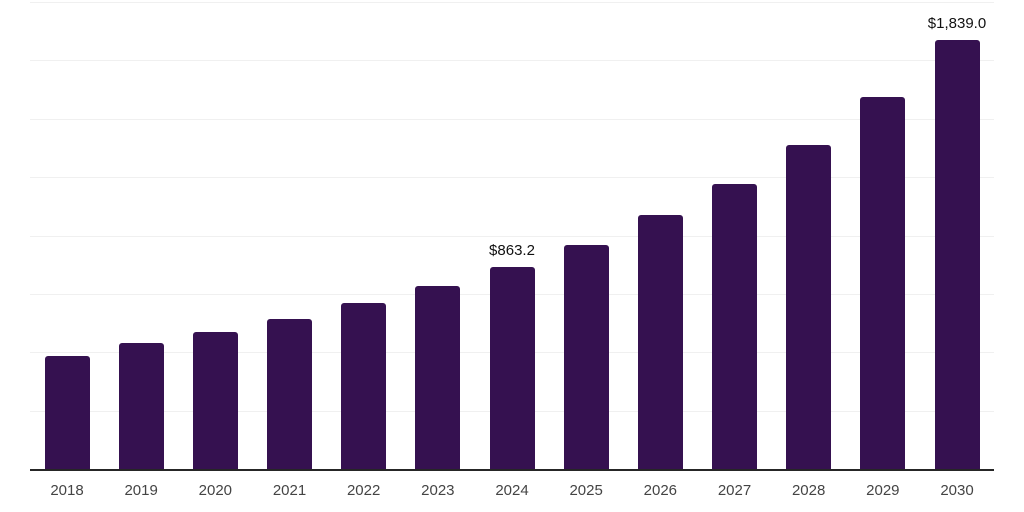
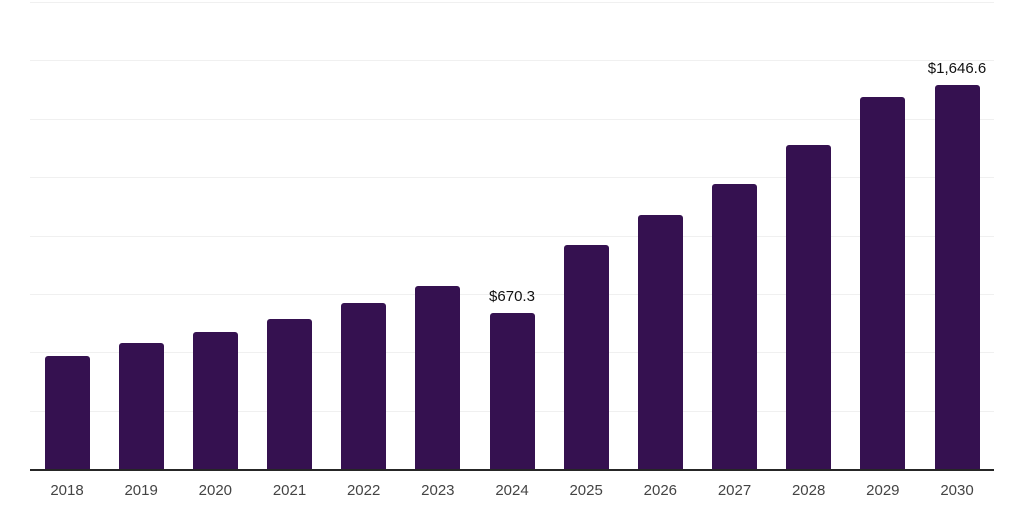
2024: $863.2 -> $670.3
2030: $1,839.0 -> $1,646.6
